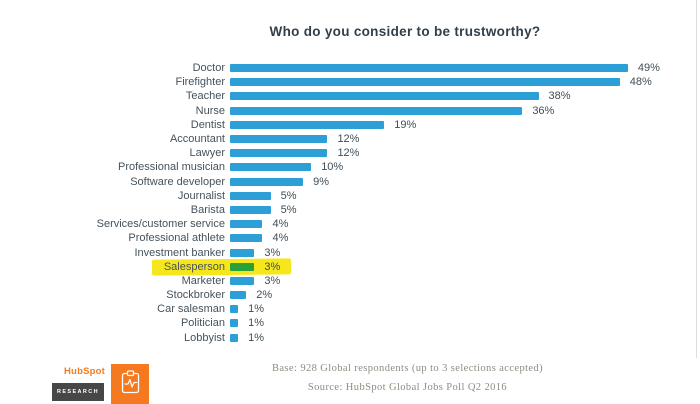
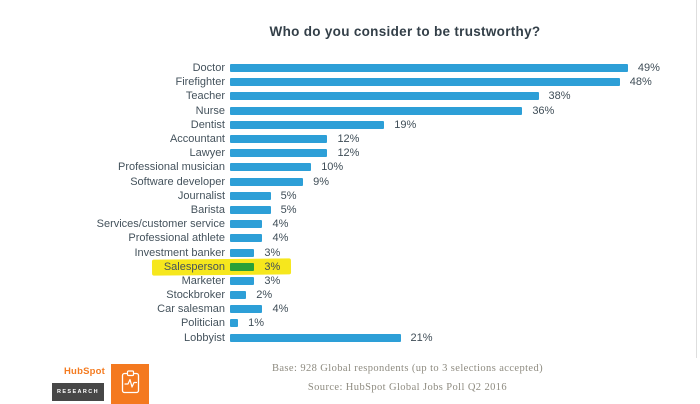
Car salesman: 1% -> 4%
Lobbyist: 1% -> 21%
